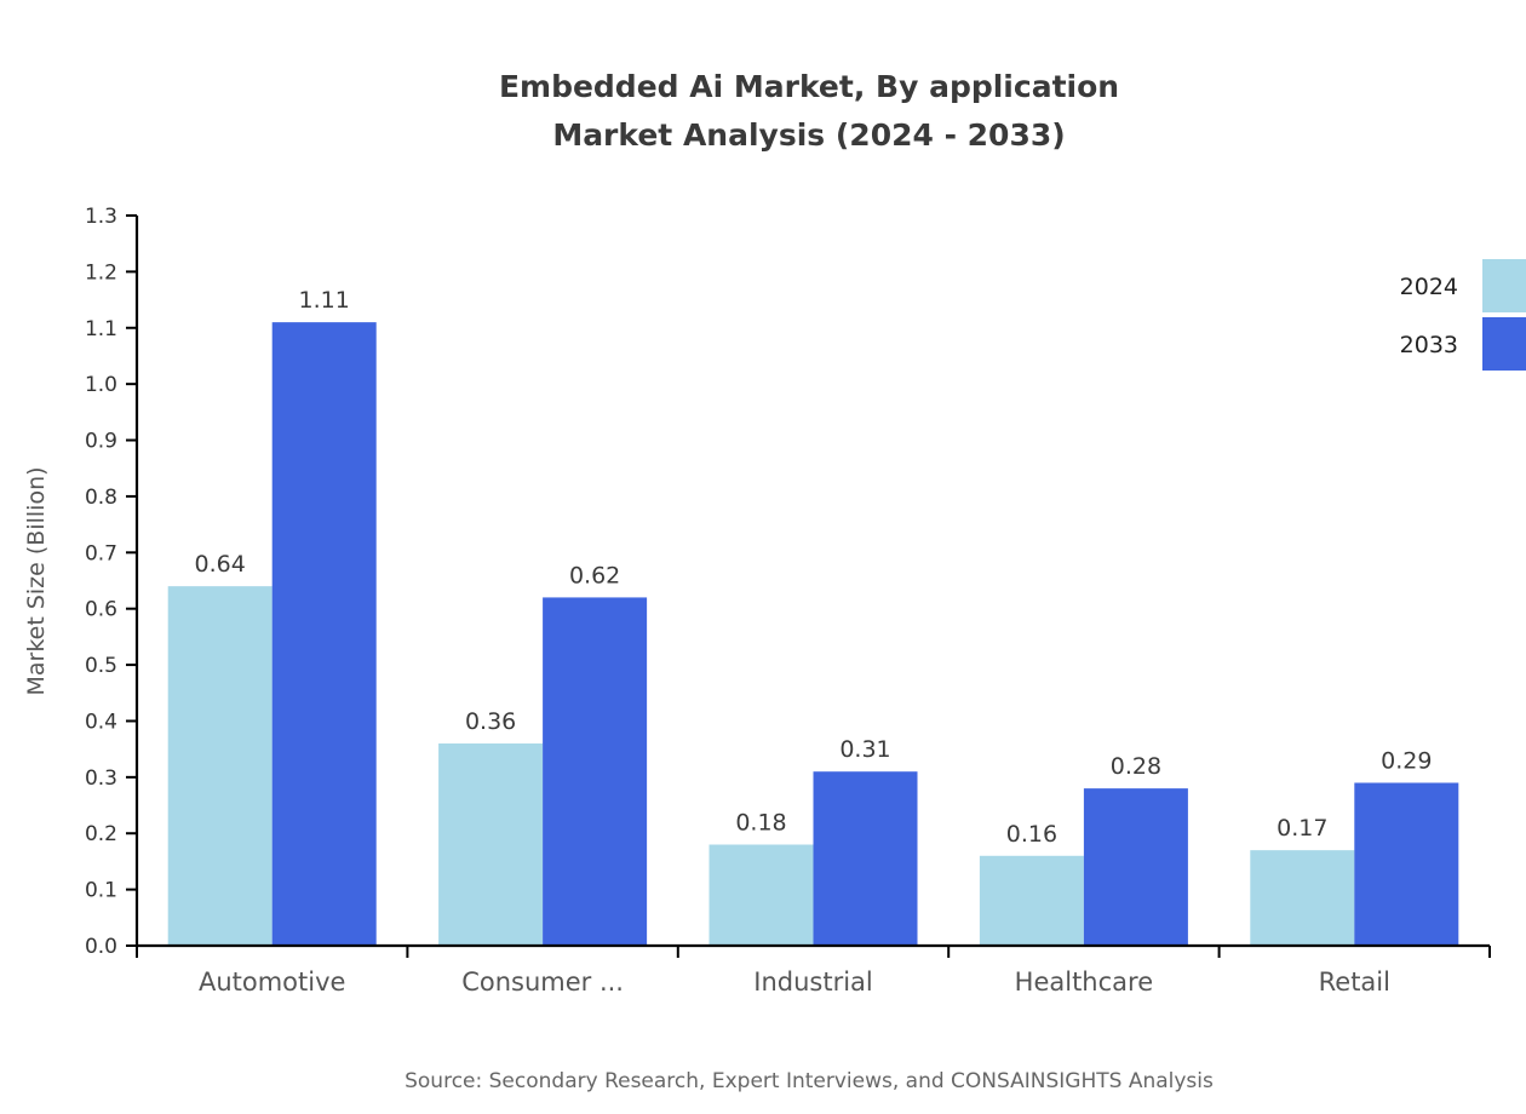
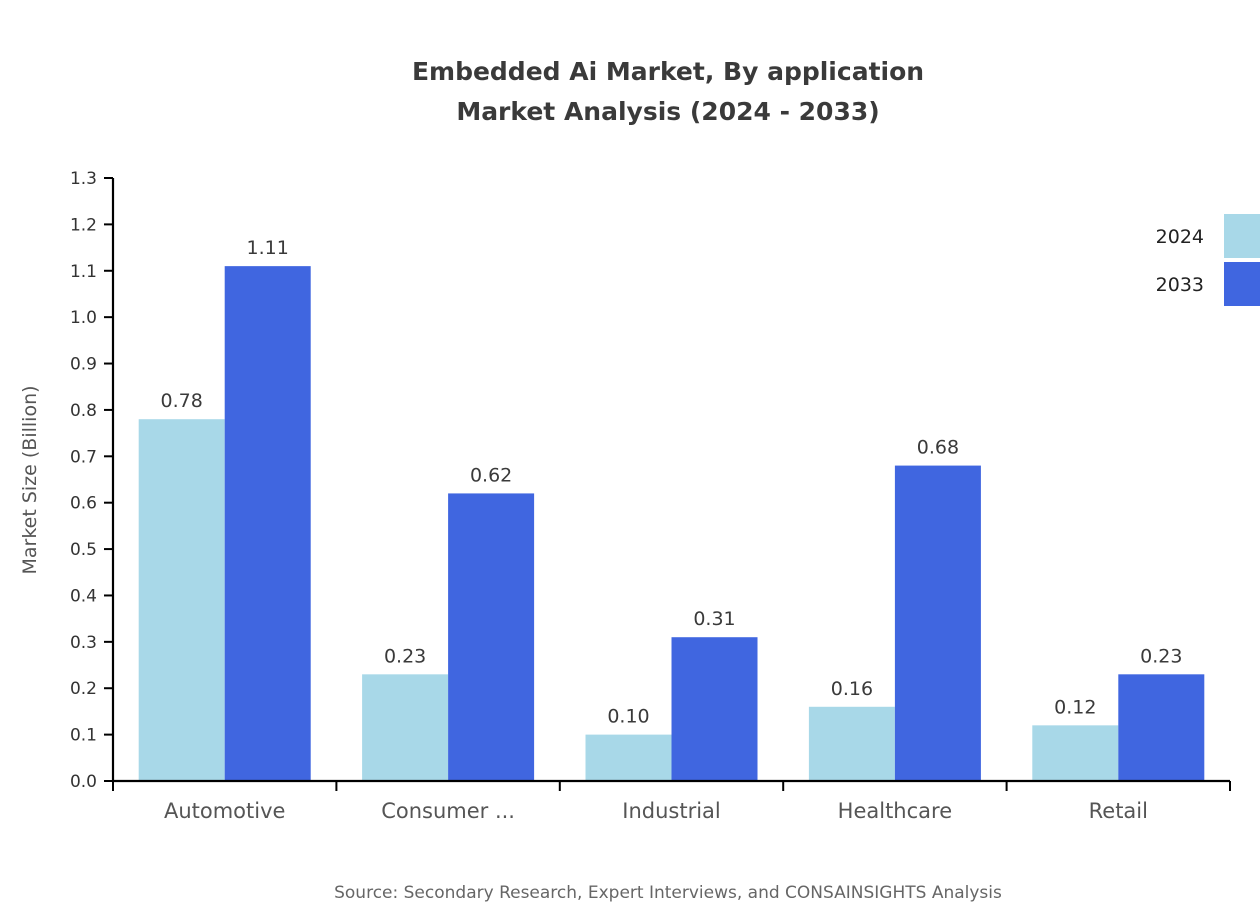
2024/Automotive: 0.64 -> 0.78
2024/Consumer ...: 0.36 -> 0.23
2024/Industrial: 0.18 -> 0.10
2033/Healthcare: 0.28 -> 0.68
2024/Retail: 0.17 -> 0.12
2033/Retail: 0.29 -> 0.23
